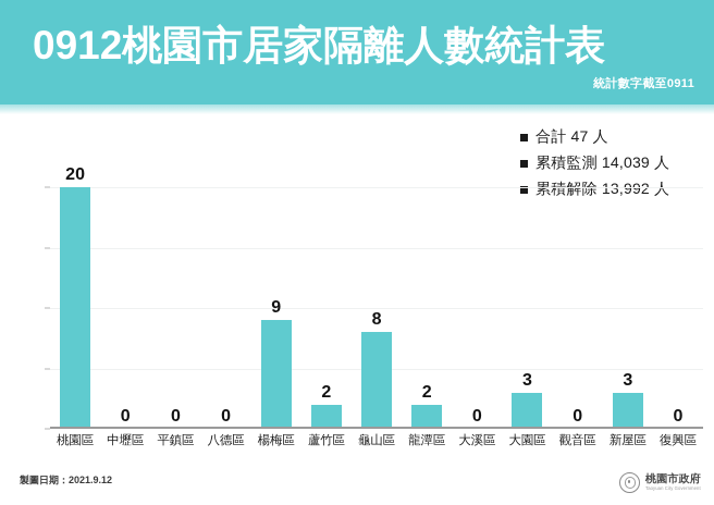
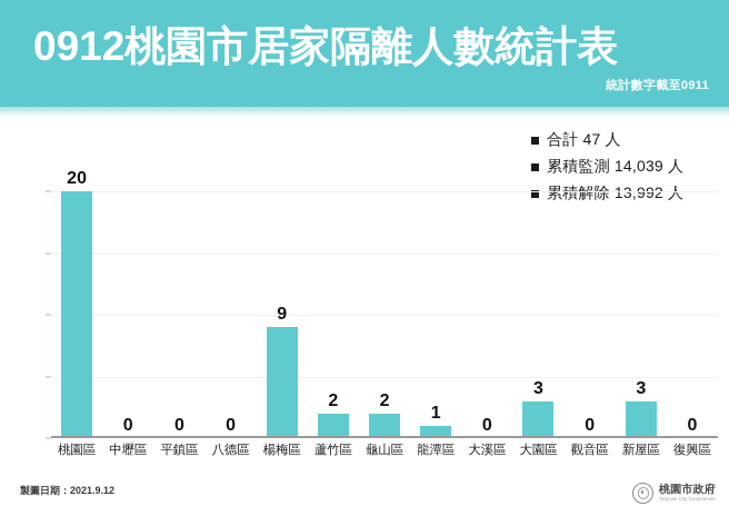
龜山區: 8 -> 2
龍潭區: 2 -> 1
